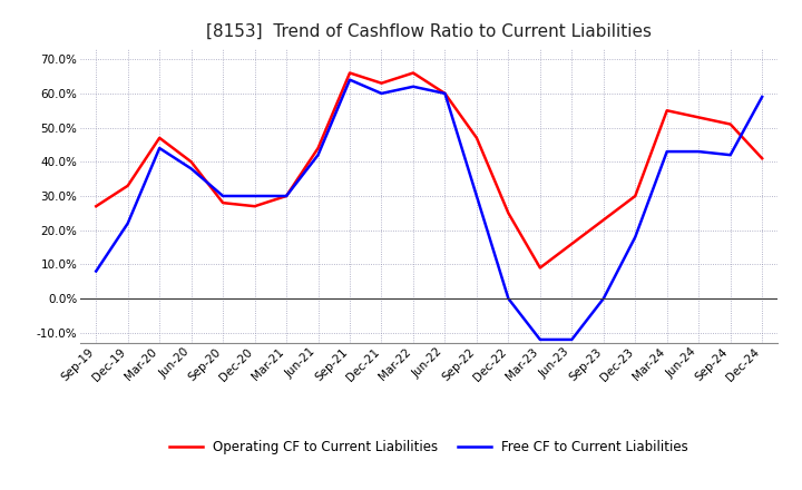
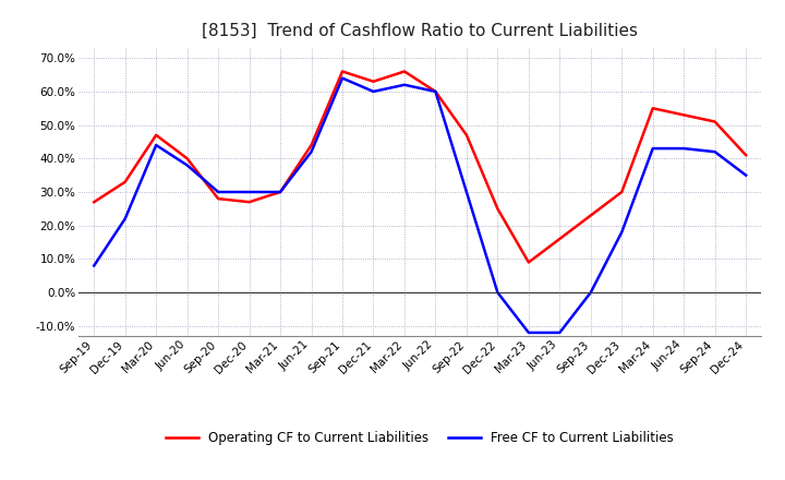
Free CF to Current Liabilities/Dec-24: 59% -> 35%
